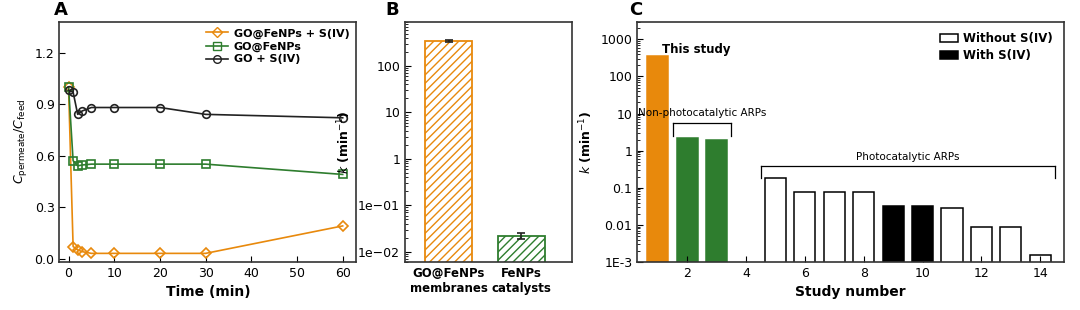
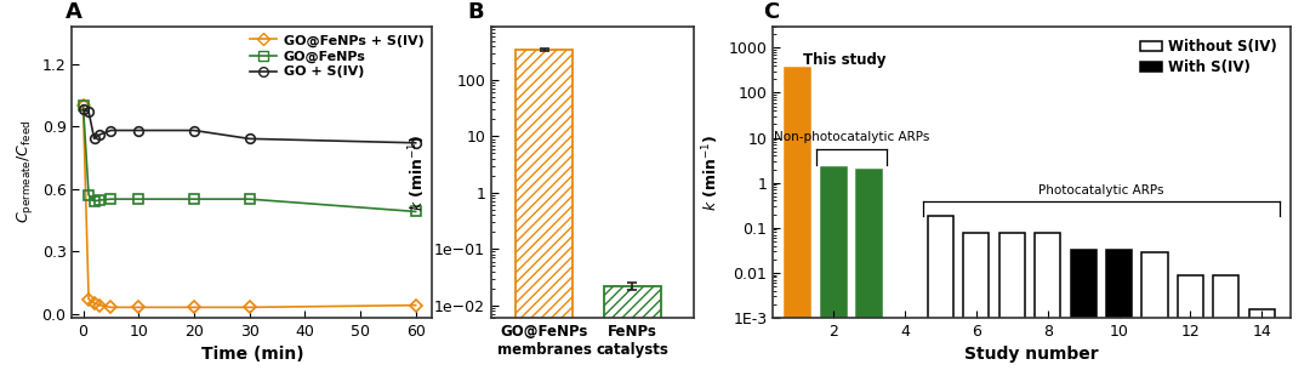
GO@FeNPs + S(IV)/60: 0.19 -> 0.04
